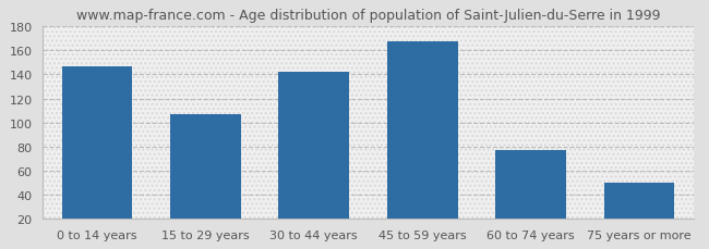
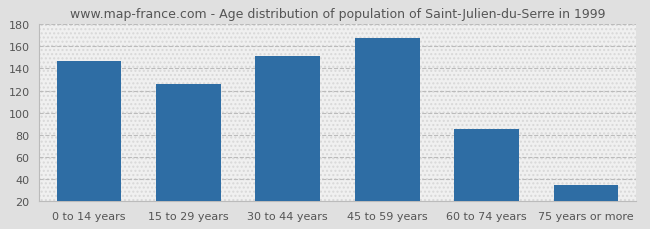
15 to 29 years: 107 -> 126
30 to 44 years: 142 -> 151
60 to 74 years: 77 -> 85
75 years or more: 50 -> 34
